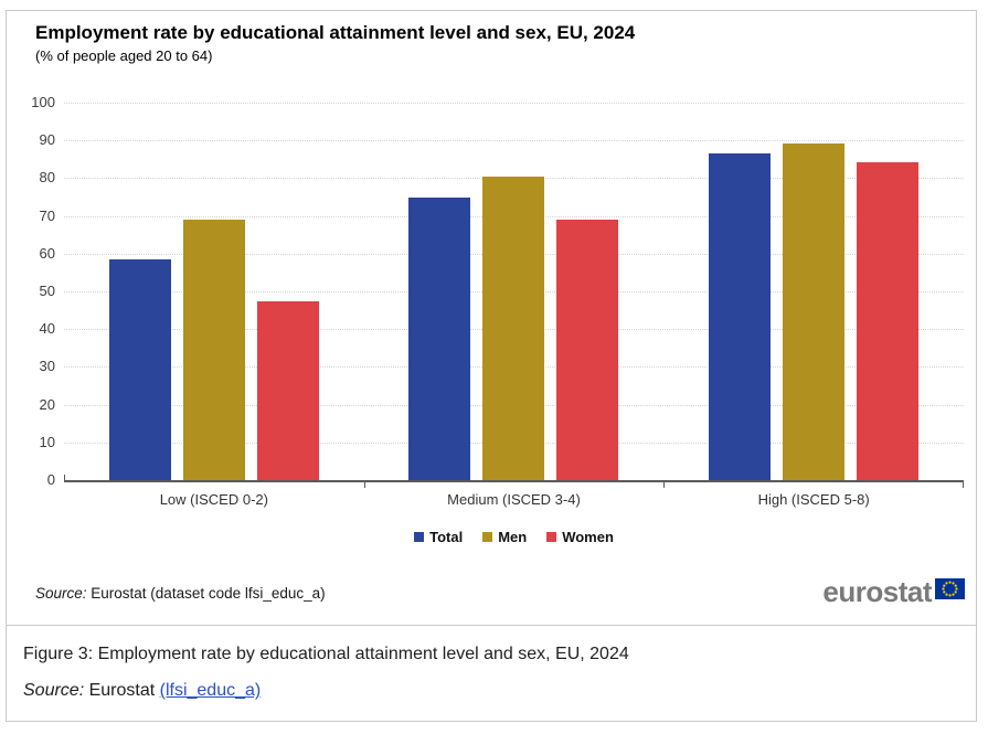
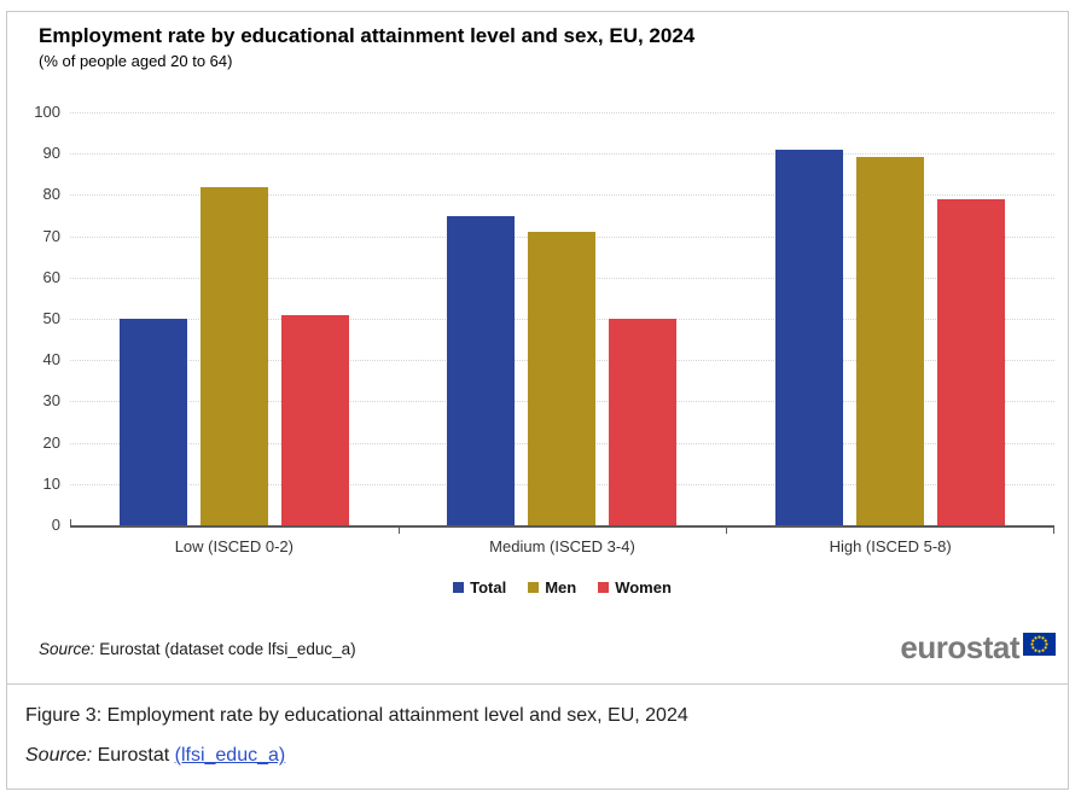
Total/Low (ISCED 0-2): 59 -> 50
Men/Low (ISCED 0-2): 69 -> 82
Women/Low (ISCED 0-2): 47 -> 51
Men/Medium (ISCED 3-4): 80 -> 71
Women/Medium (ISCED 3-4): 69 -> 50
Total/High (ISCED 5-8): 86 -> 91
Women/High (ISCED 5-8): 84 -> 79
